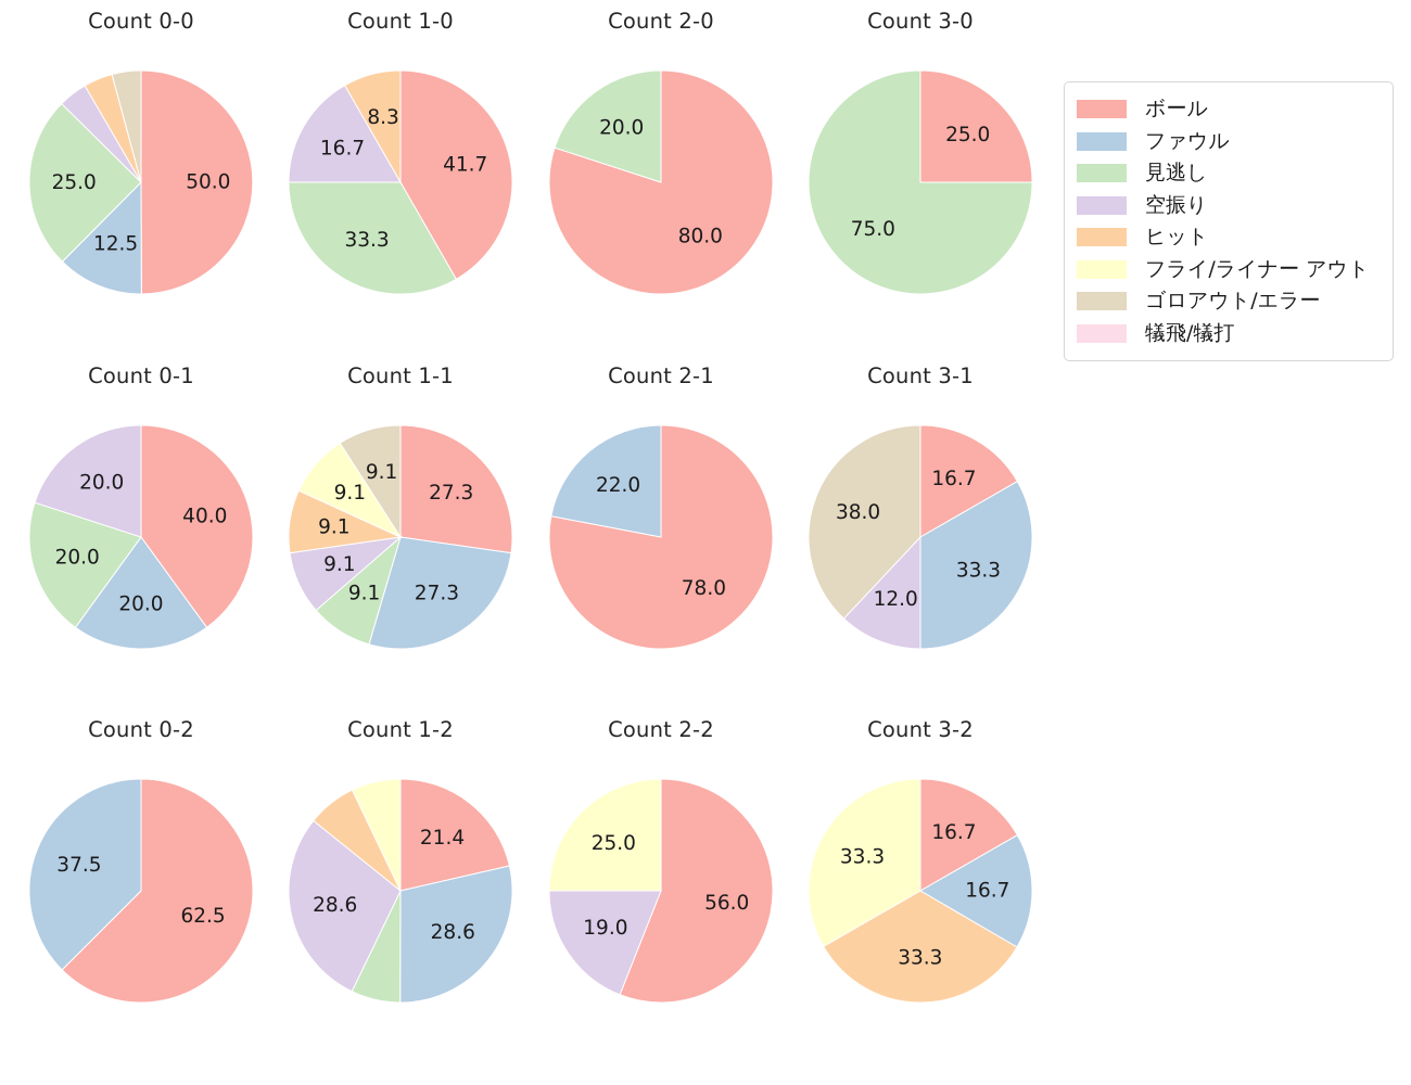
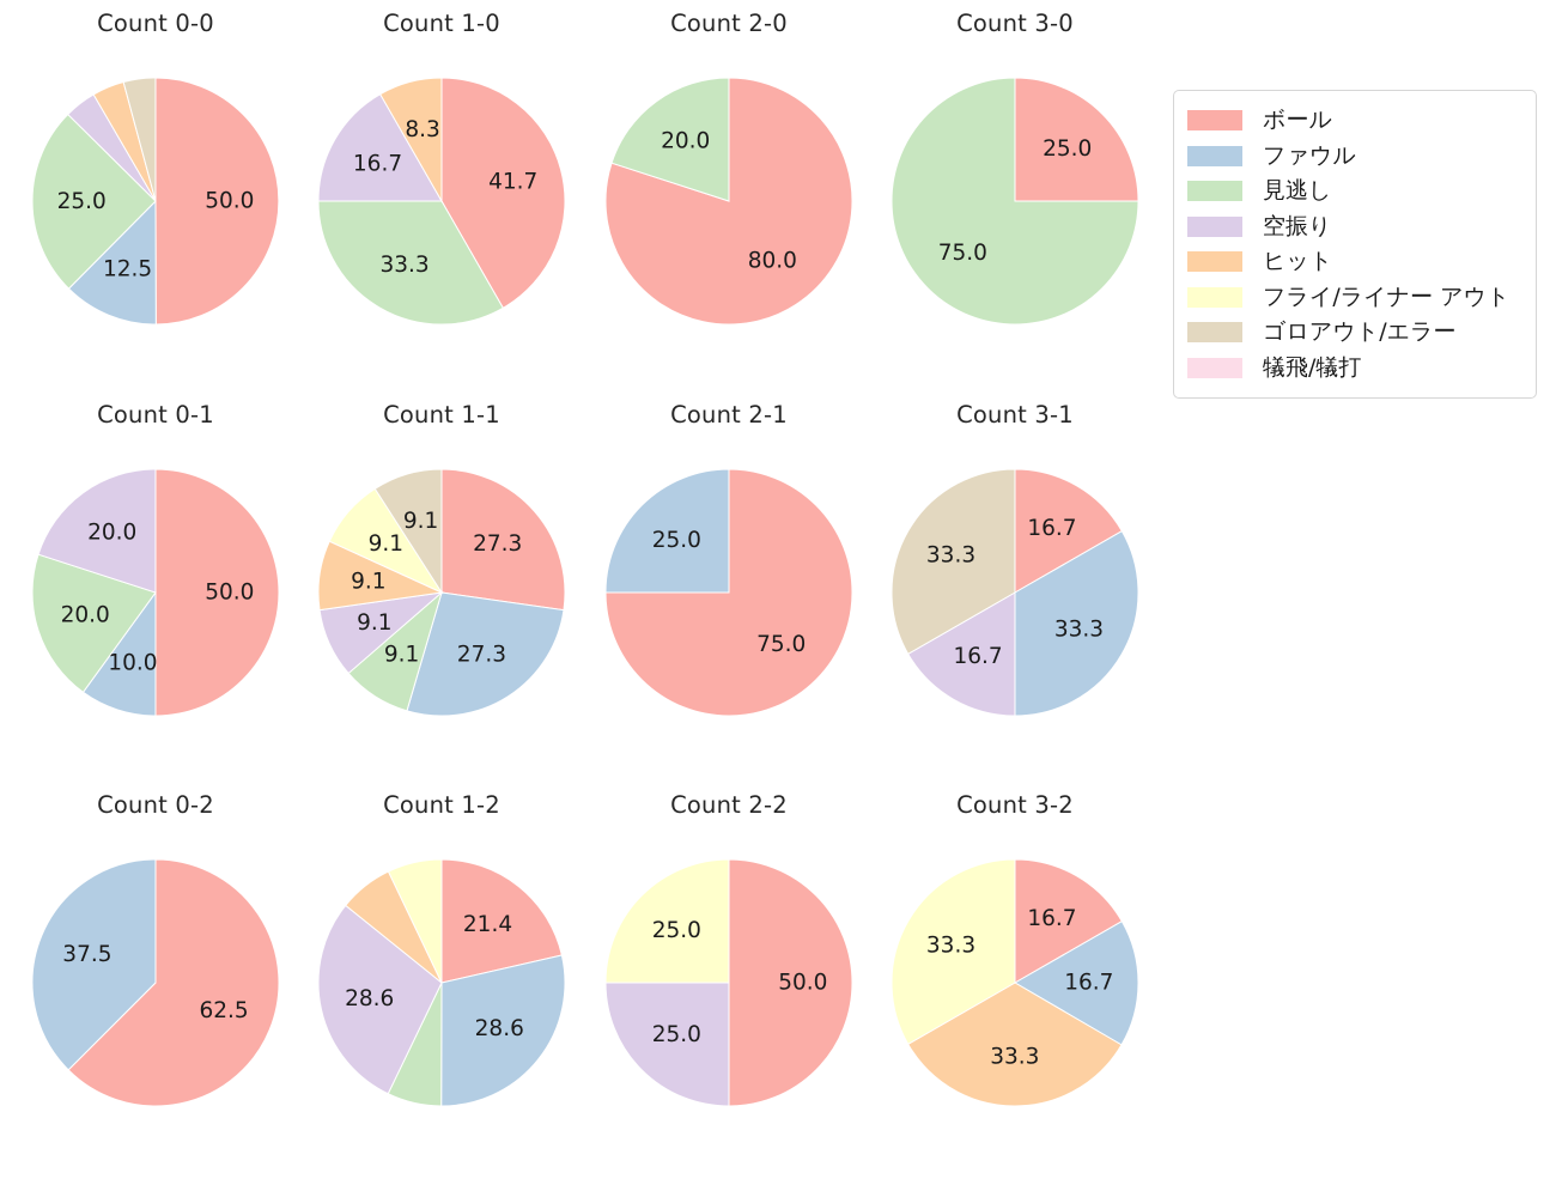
Count 0-1/ボール: 40.0 -> 50.0
Count 0-1/ファウル: 20.0 -> 10.0
Count 2-1/ボール: 78.0 -> 75.0
Count 2-1/ファウル: 22.0 -> 25.0
Count 3-1/空振り: 12.0 -> 16.7
Count 3-1/ゴロアウト/エラー: 38.0 -> 33.3
Count 2-2/ボール: 56.0 -> 50.0
Count 2-2/空振り: 19.0 -> 25.0
